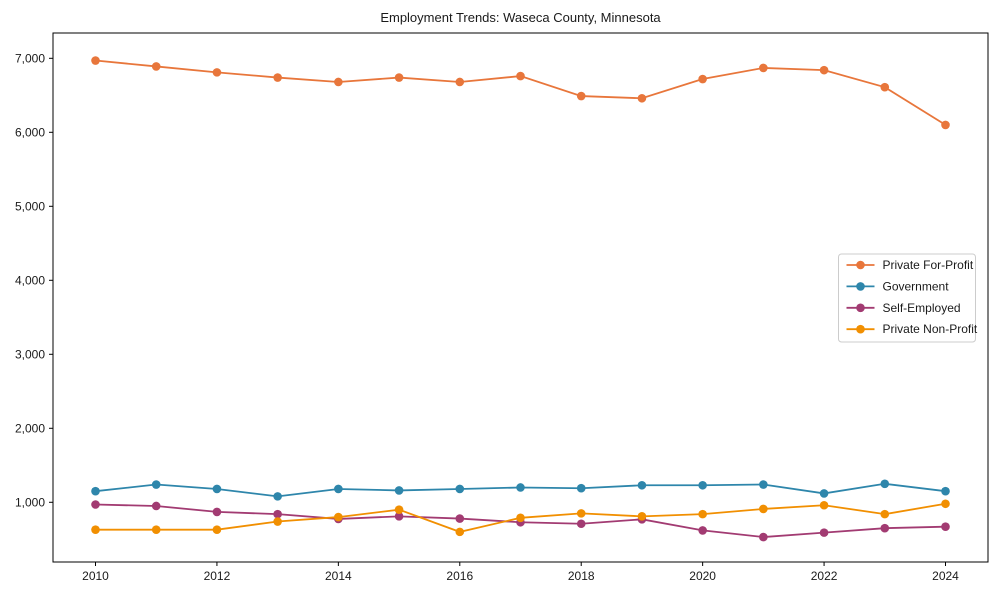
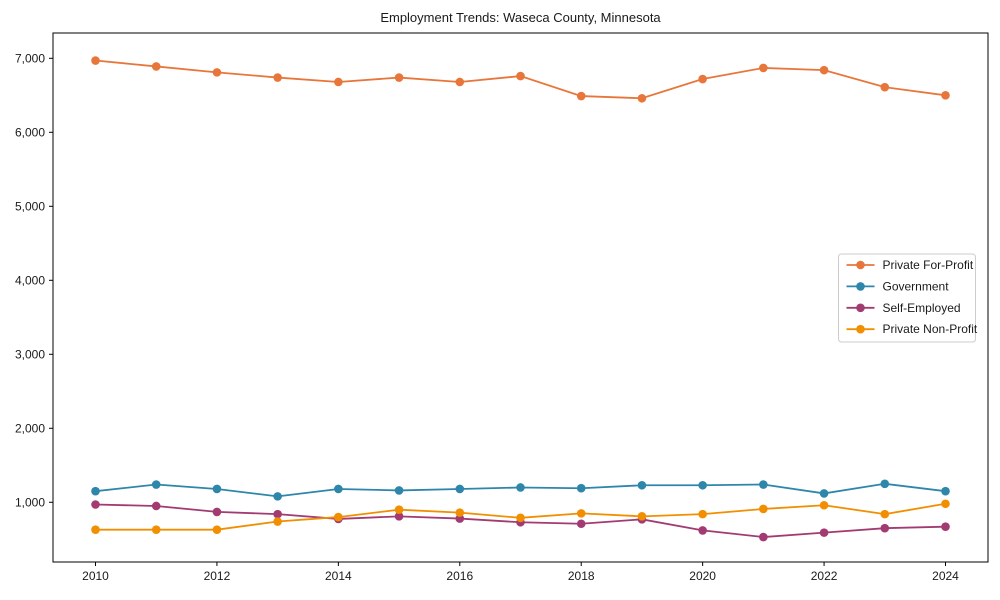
Private Non-Profit/2016: 600 -> 900
Private For-Profit/2024: 6100 -> 6500
